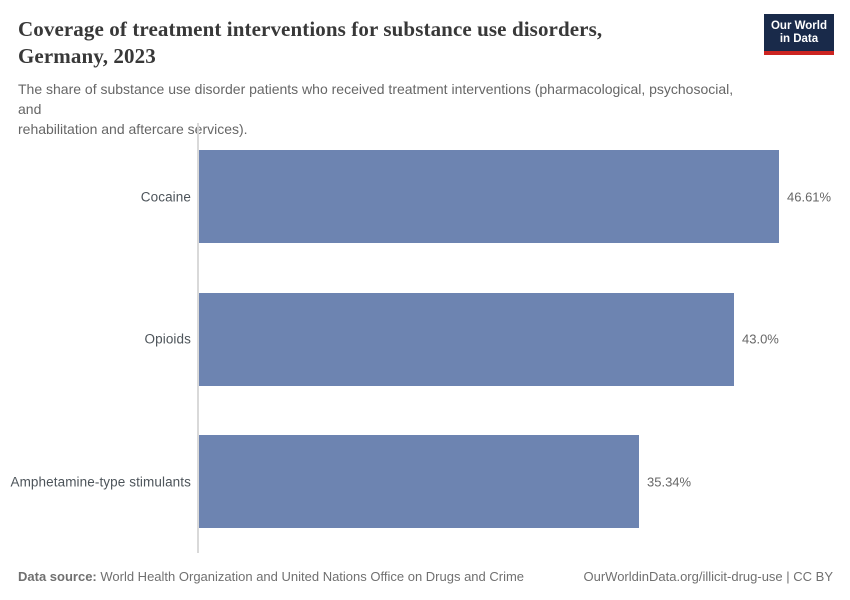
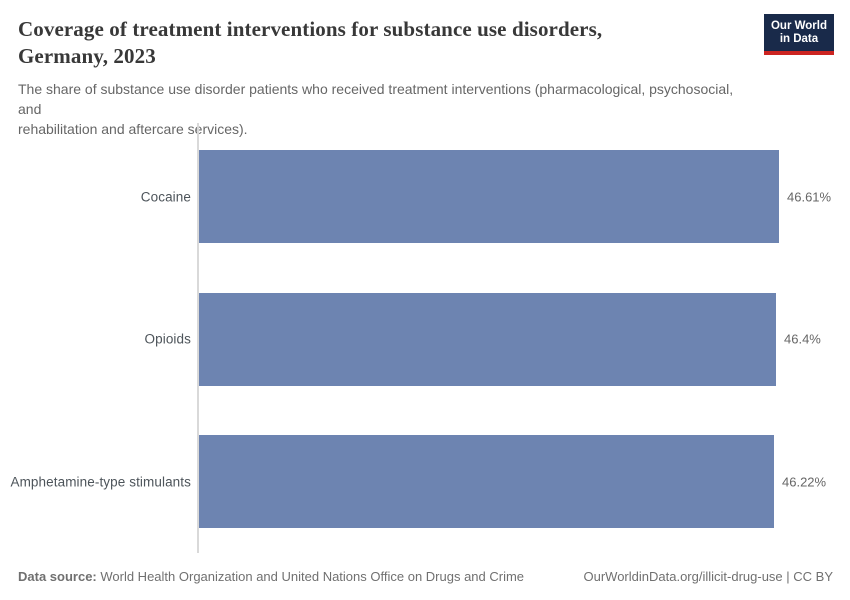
Opioids: 43.0% -> 46.4%
Amphetamine-type stimulants: 35.34% -> 46.22%
